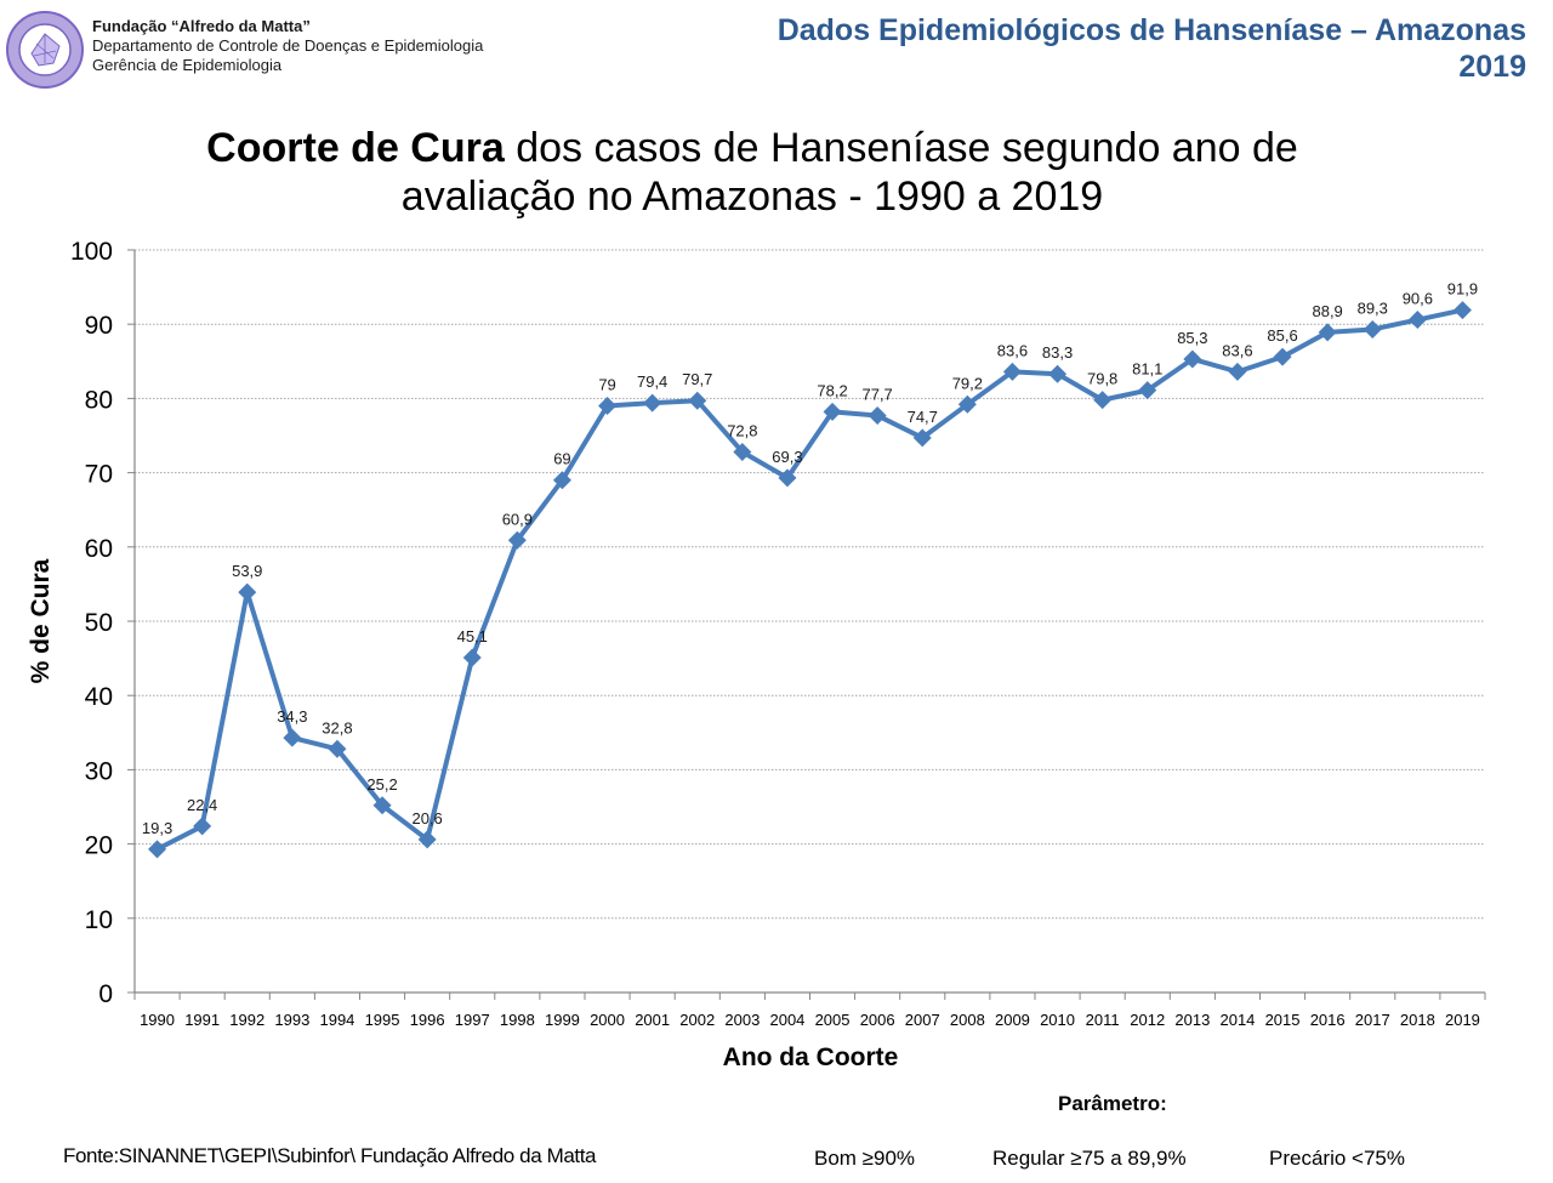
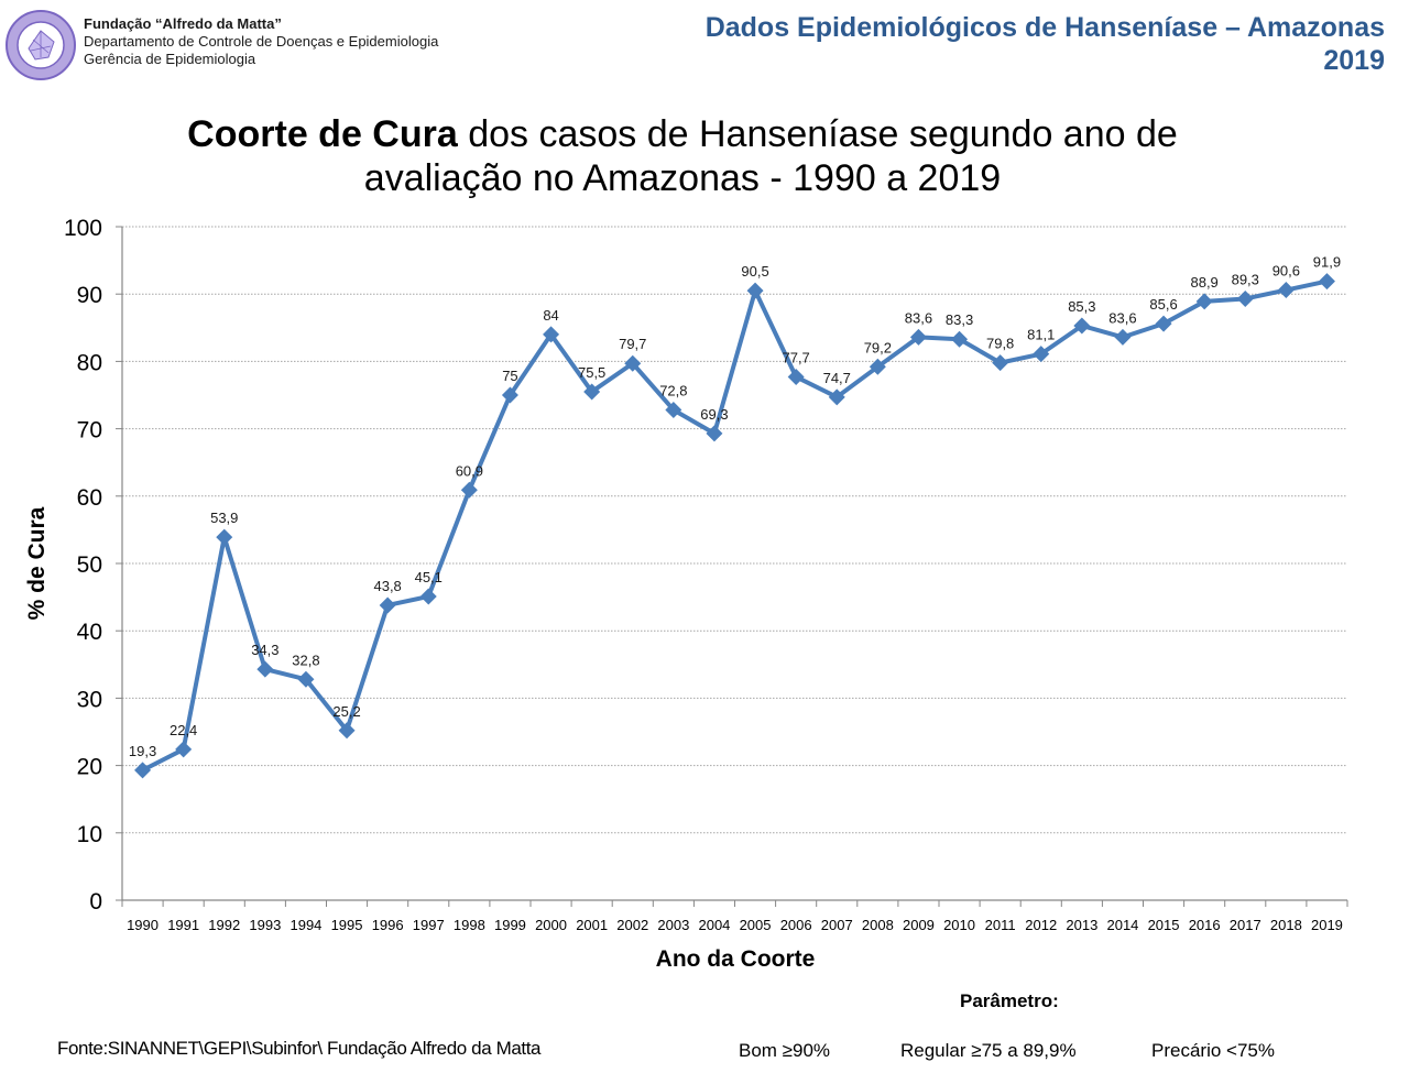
1996: 20,6 -> 43,8
1999: 69 -> 75
2000: 79 -> 84
2001: 79,4 -> 75,5
2005: 78,2 -> 90,5
